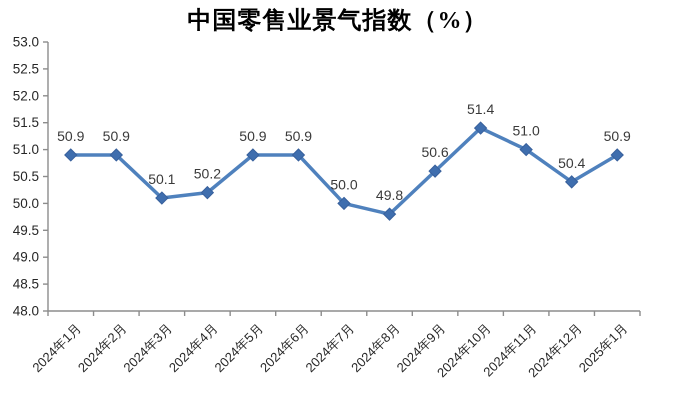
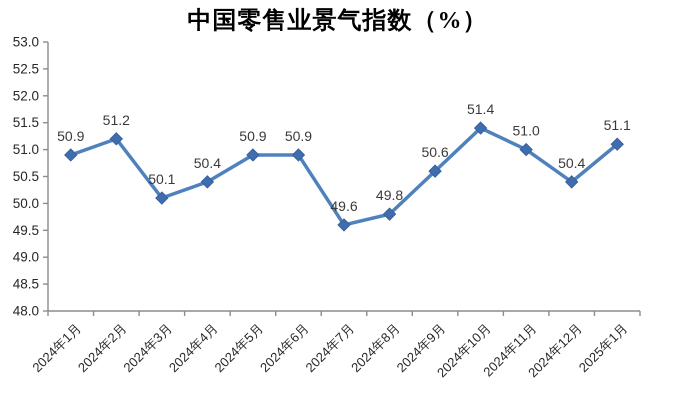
2024年2月: 50.9 -> 51.2
2024年4月: 50.2 -> 50.4
2024年7月: 50.0 -> 49.6
2025年1月: 50.9 -> 51.1
